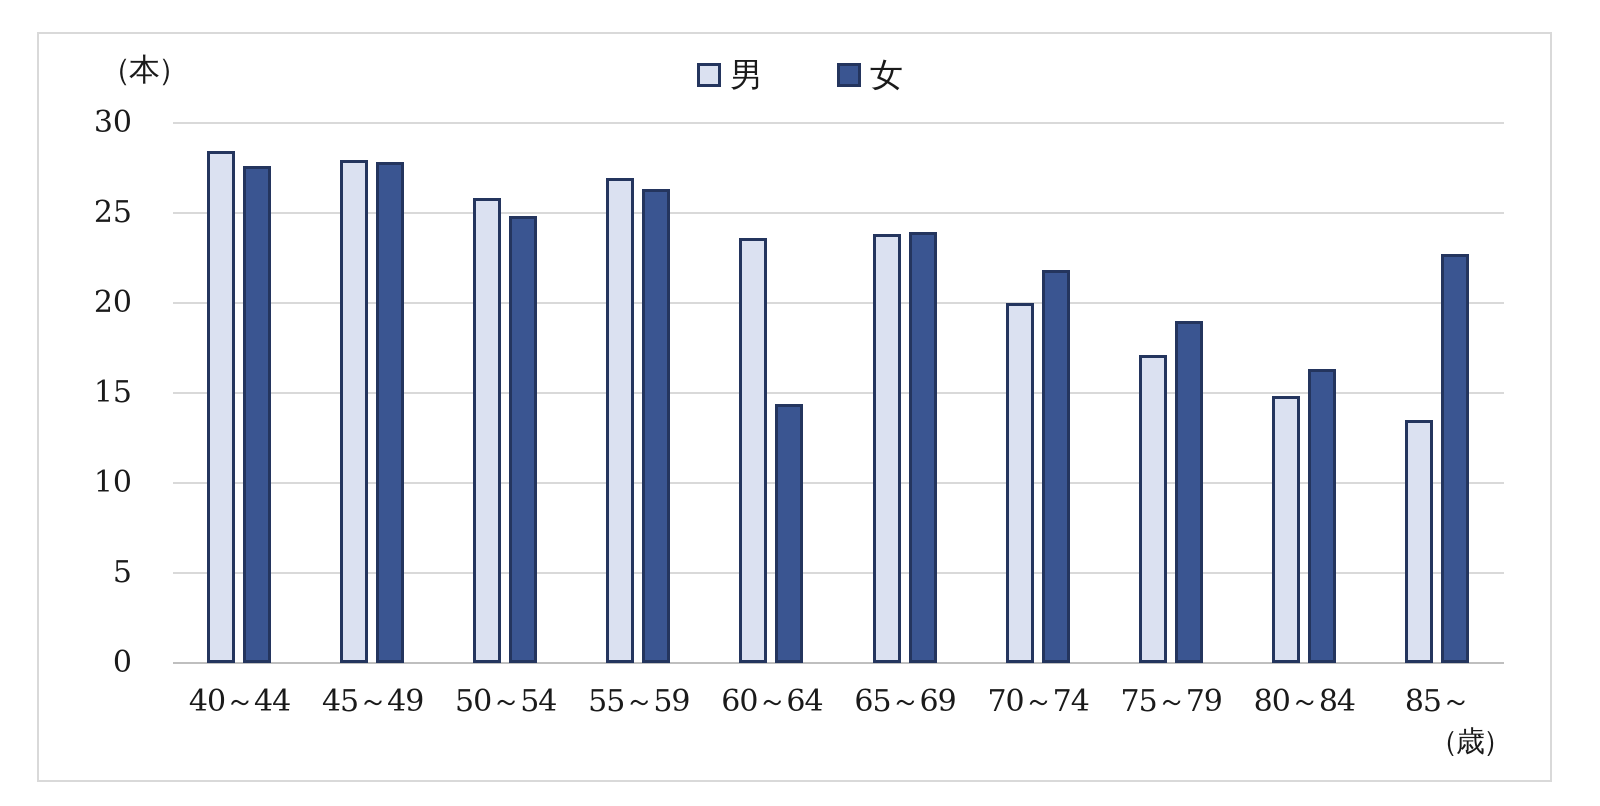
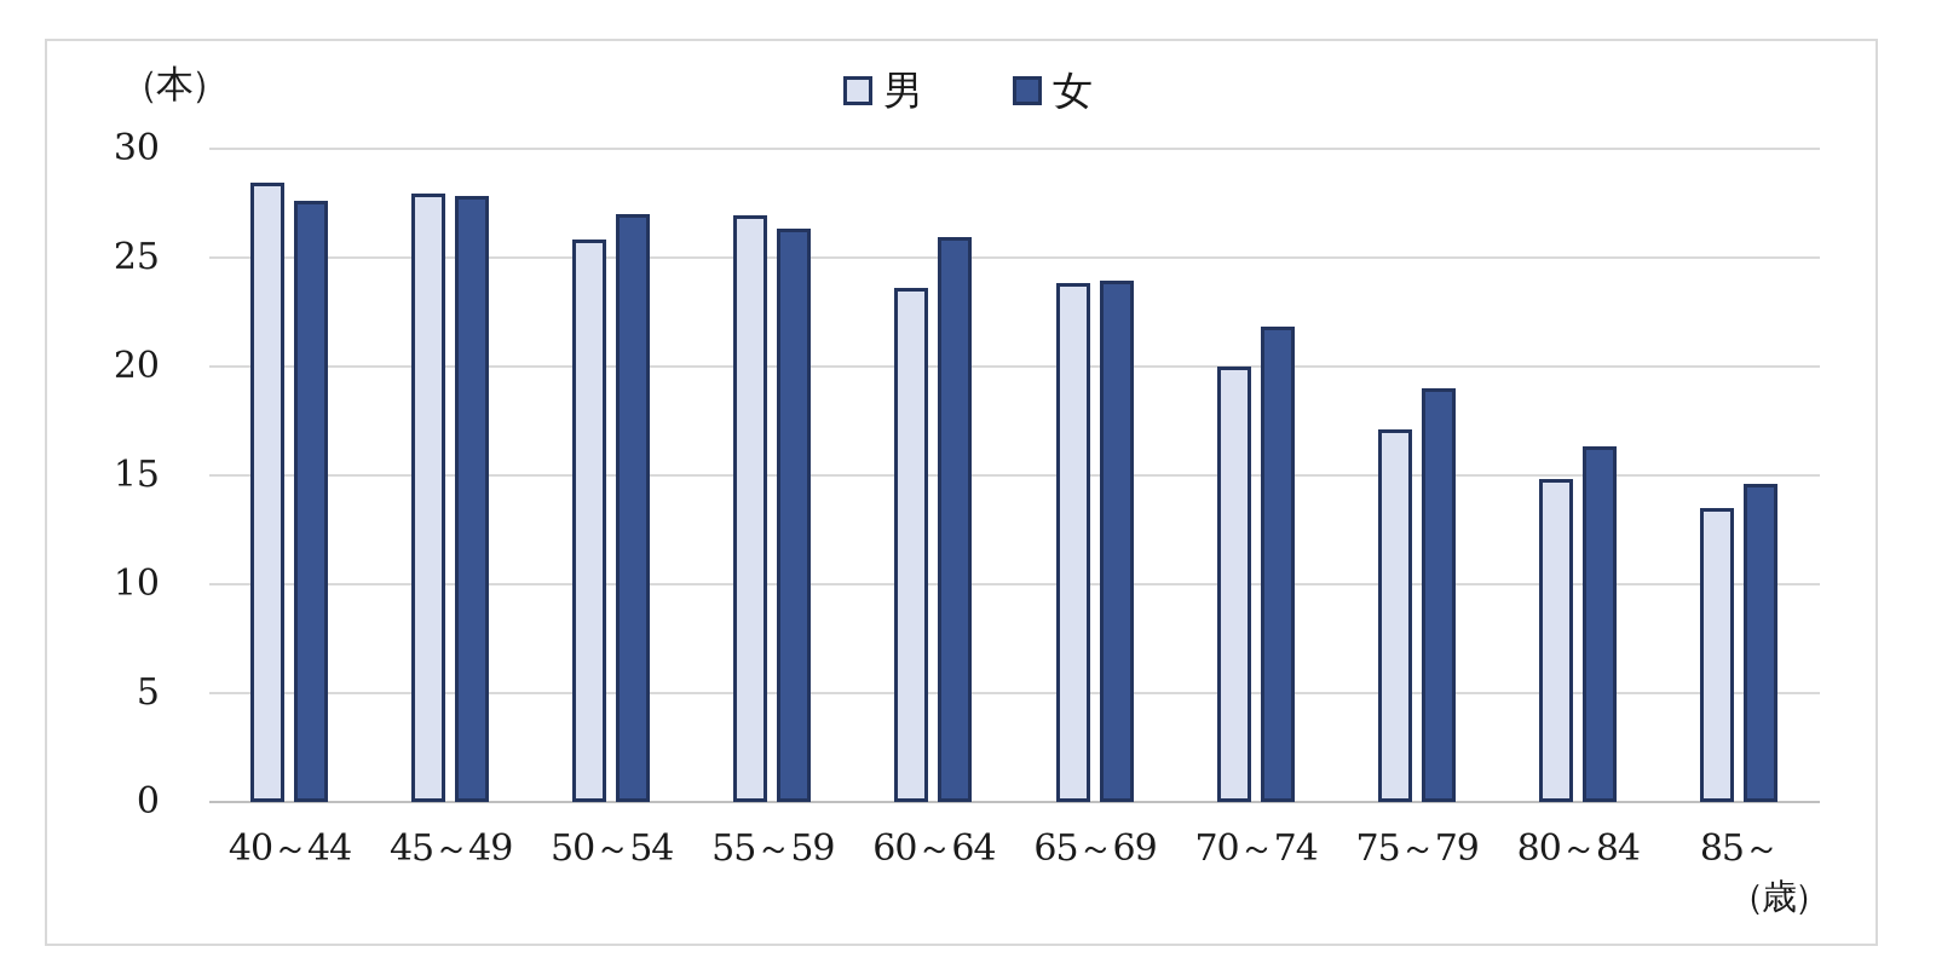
女/50～54: 24.8 -> 27.0
女/60～64: 14.4 -> 25.9
女/85～: 22.7 -> 14.6
